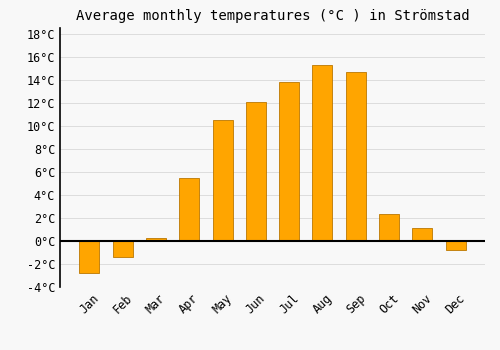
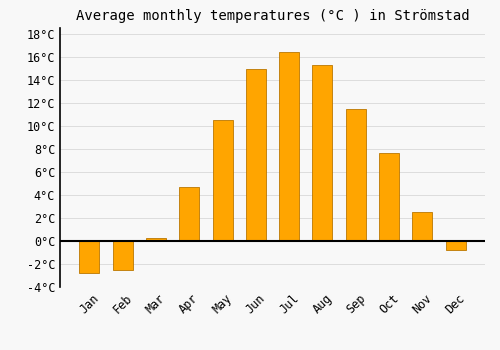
Feb: -1.4°C -> -2.5°C
Apr: 5.5°C -> 4.7°C
Jun: 12.1°C -> 14.9°C
Jul: 13.8°C -> 16.4°C
Sep: 14.7°C -> 11.5°C
Oct: 2.3°C -> 7.6°C
Nov: 1.1°C -> 2.5°C
